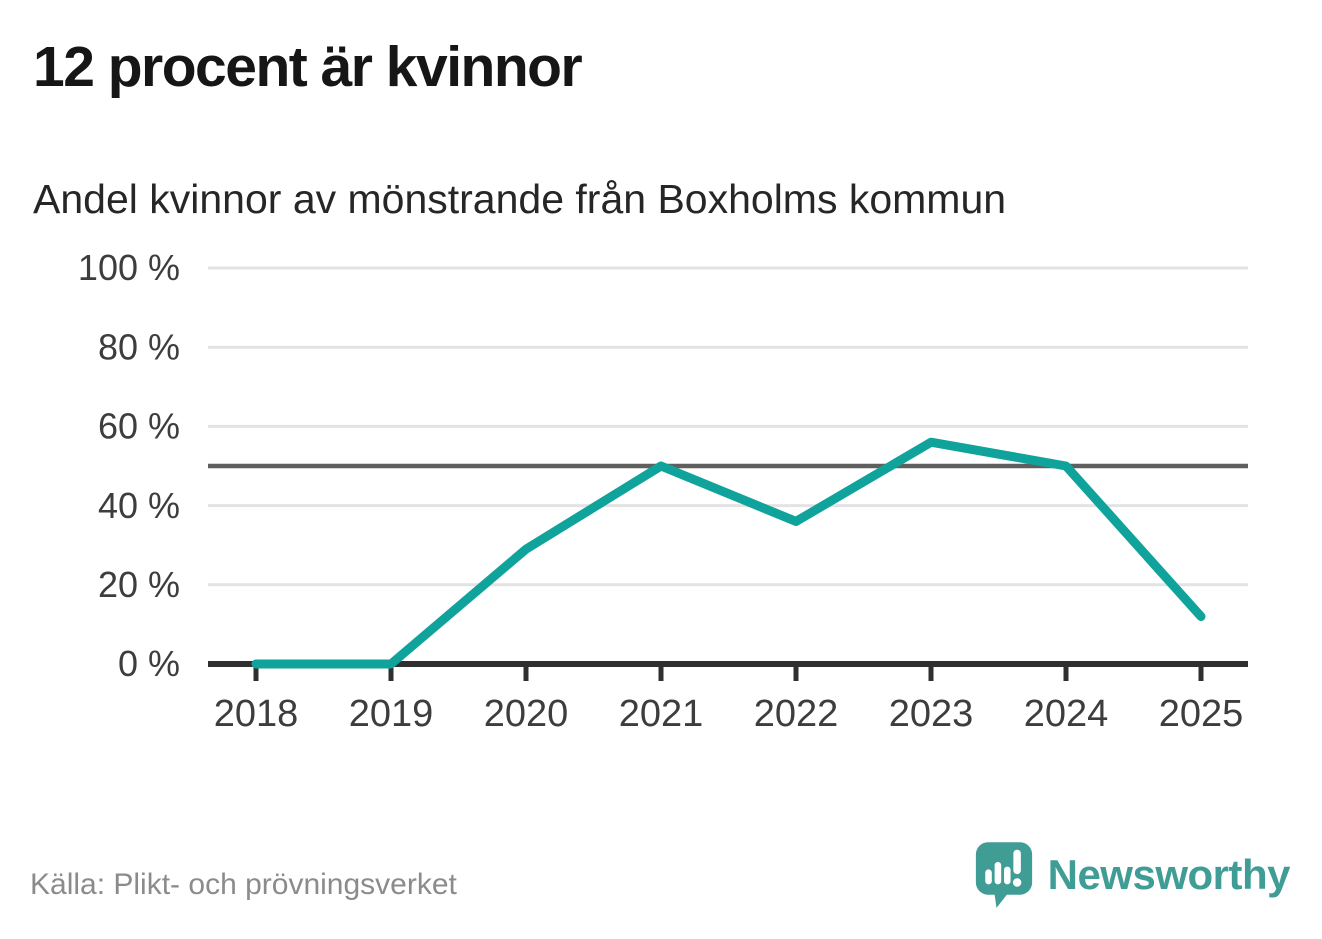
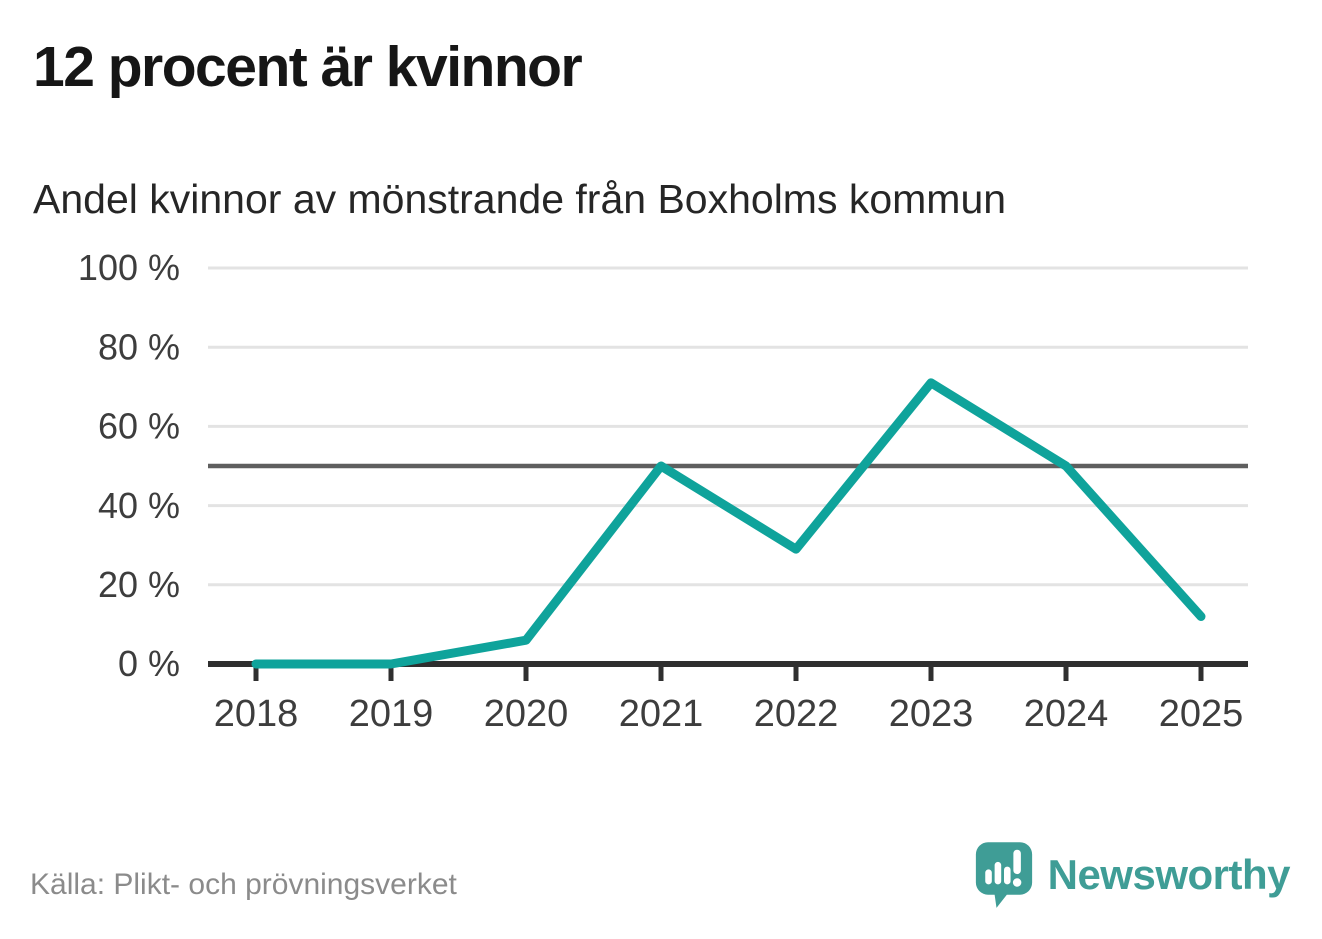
2020: 29% -> 6%
2022: 36% -> 29%
2023: 56% -> 71%
